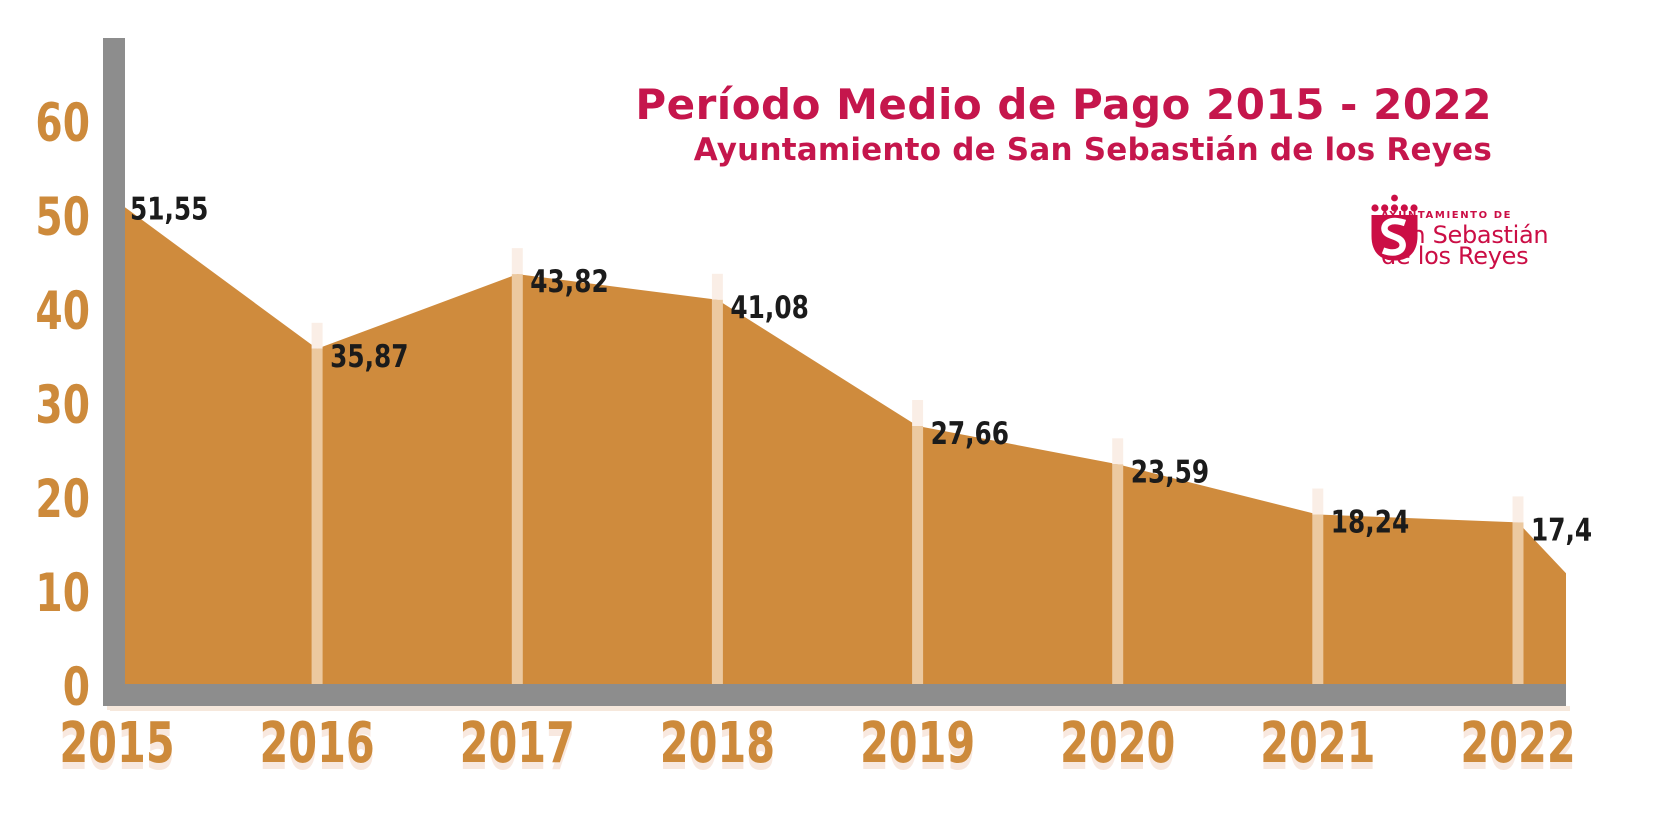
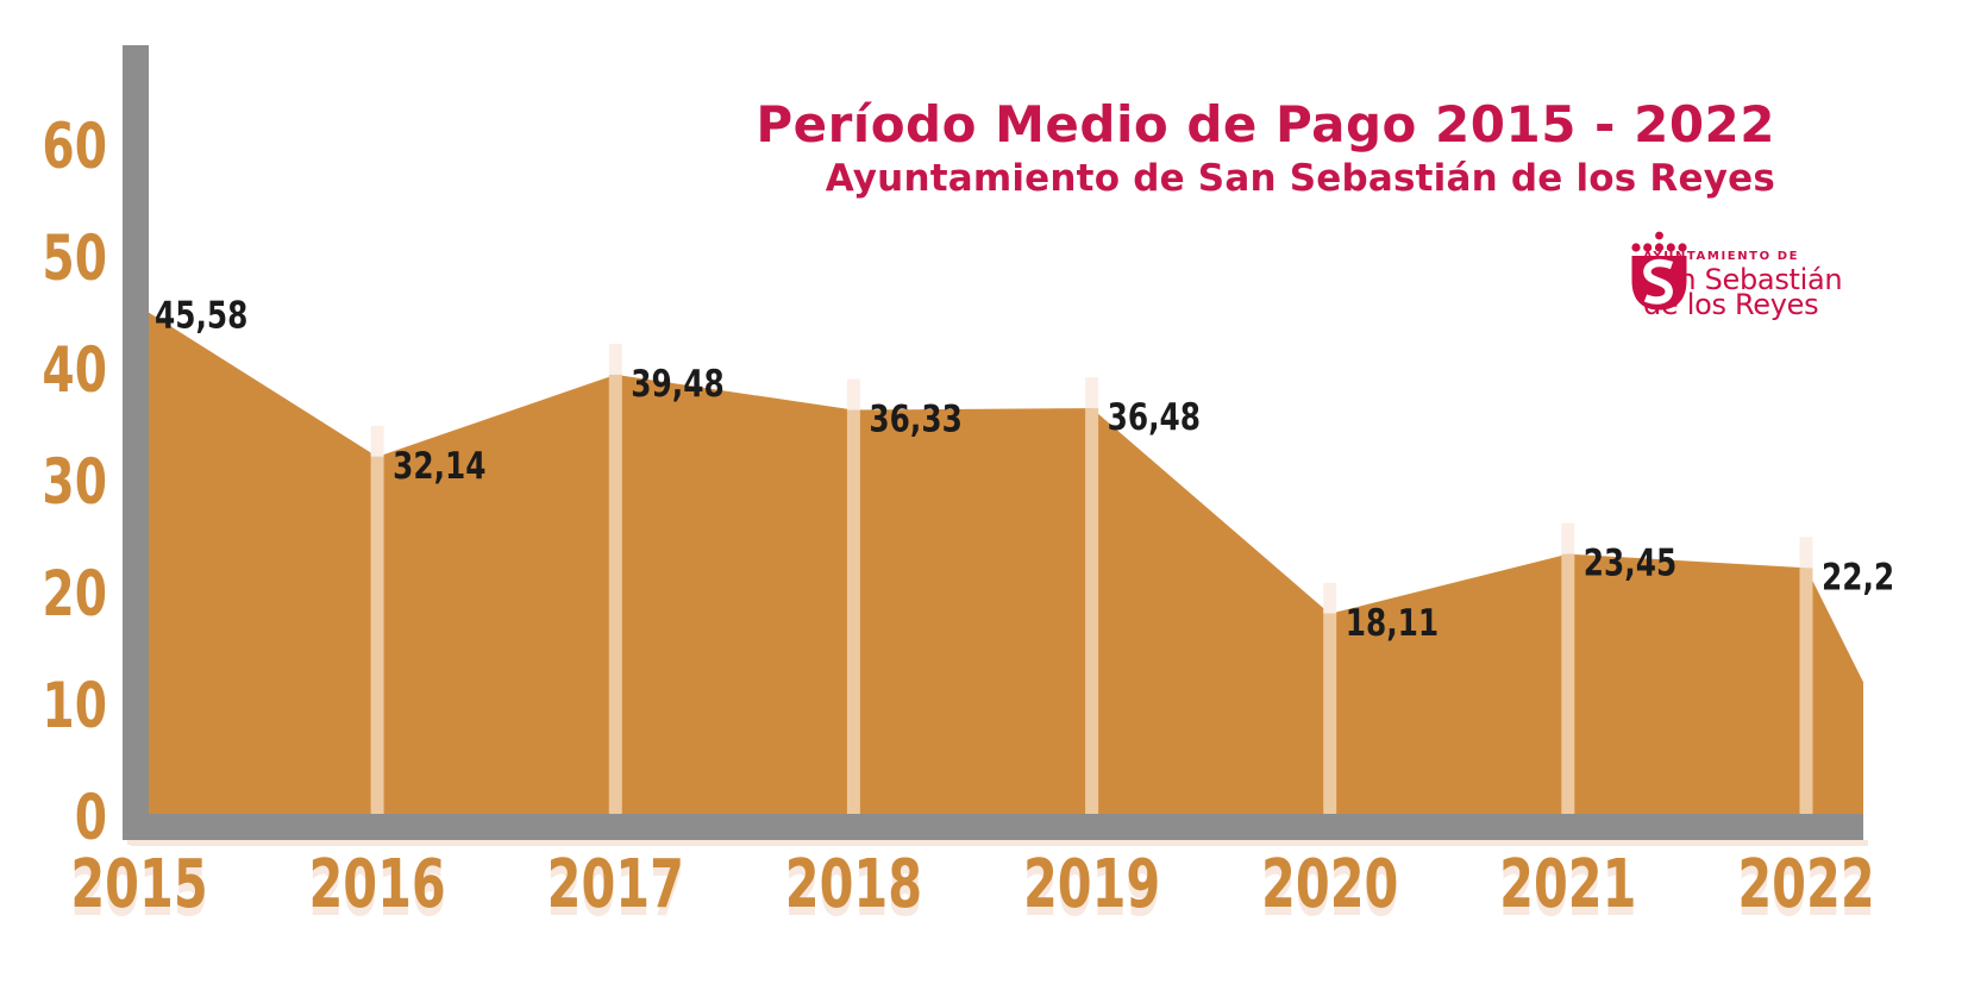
2015: 51,55 -> 45,58
2016: 35,87 -> 32,14
2017: 43,82 -> 39,48
2018: 41,08 -> 36,33
2019: 27,66 -> 36,48
2020: 23,59 -> 18,11
2021: 18,24 -> 23,45
2022: 17,4 -> 22,2
